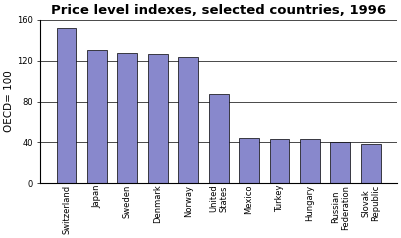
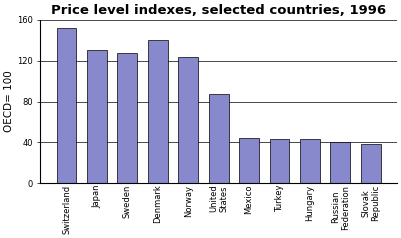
Denmark: 126 -> 140
